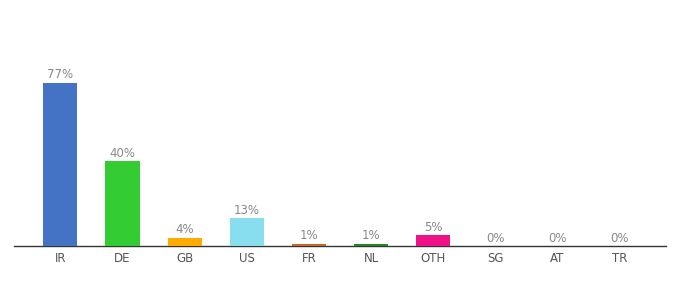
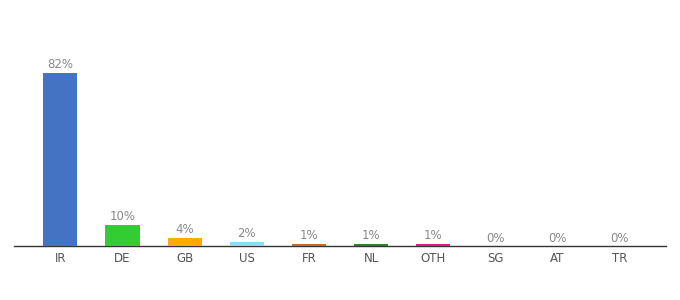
IR: 77% -> 82%
DE: 40% -> 10%
US: 13% -> 2%
OTH: 5% -> 1%
